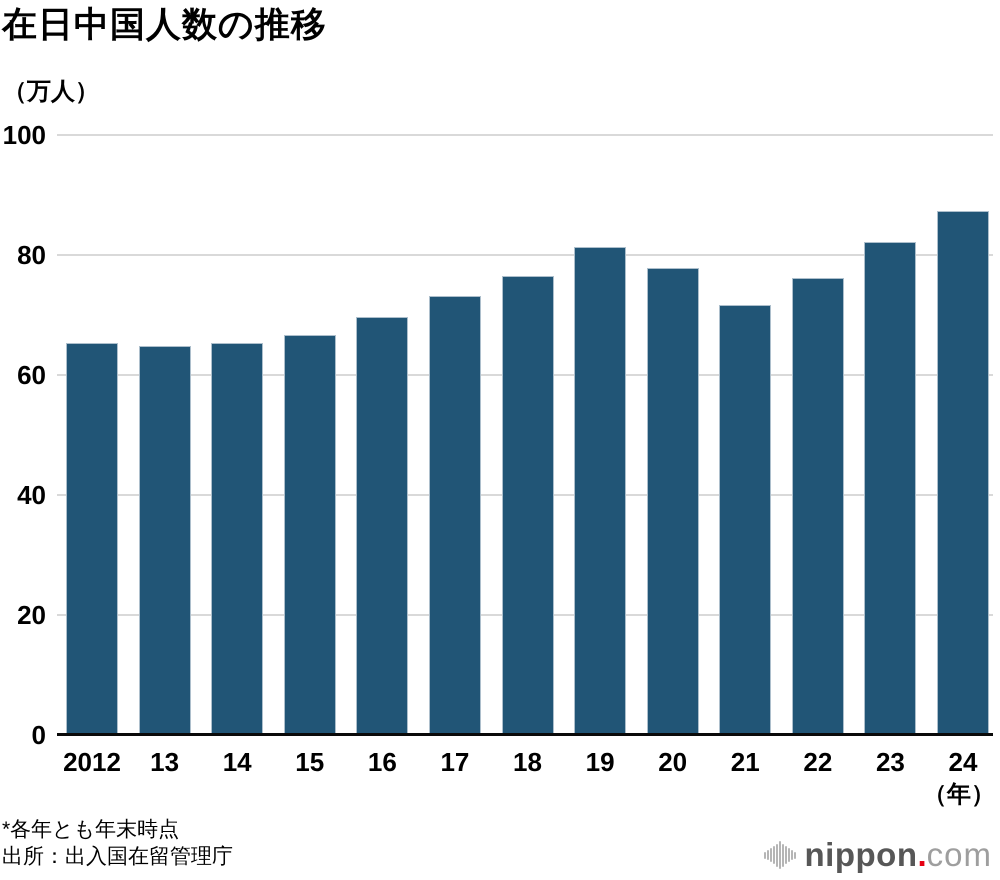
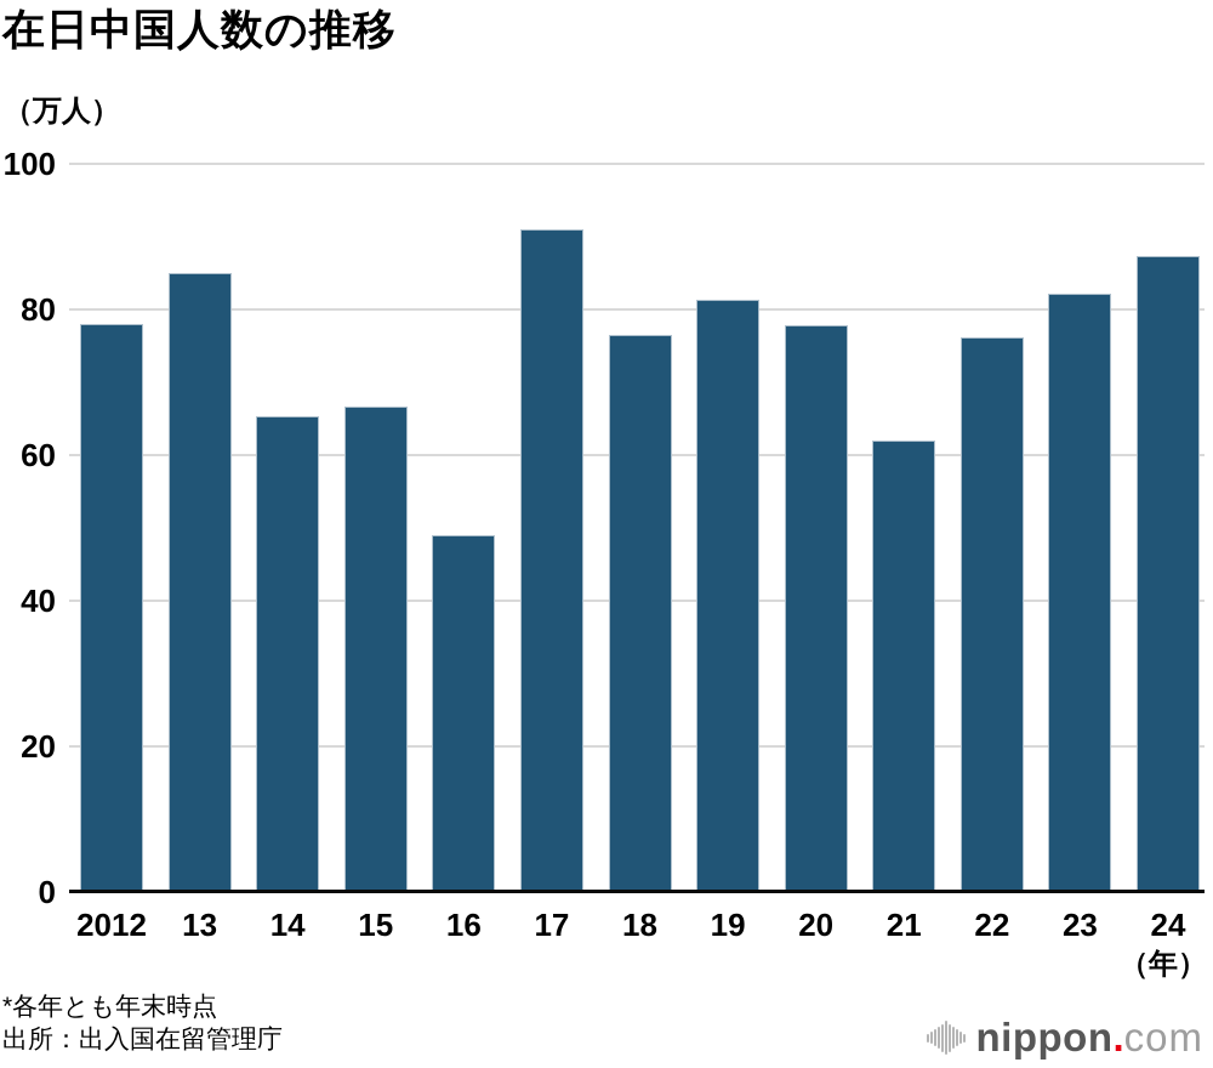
2012: 65 -> 78
13: 65 -> 85
16: 70 -> 49
17: 73 -> 91
21: 72 -> 62
